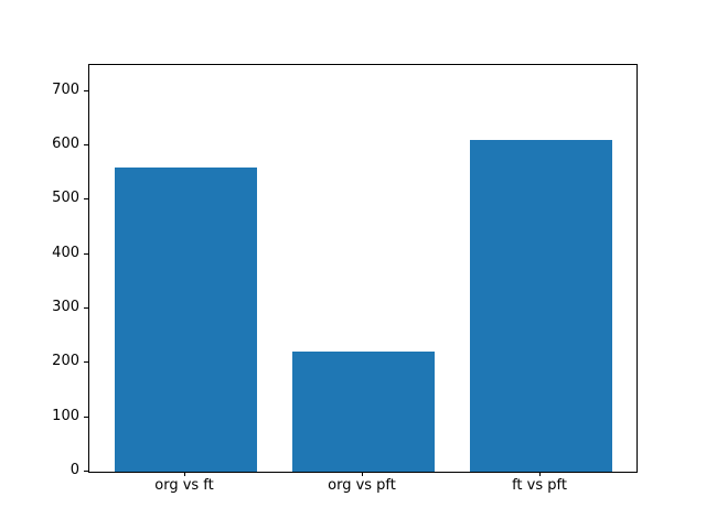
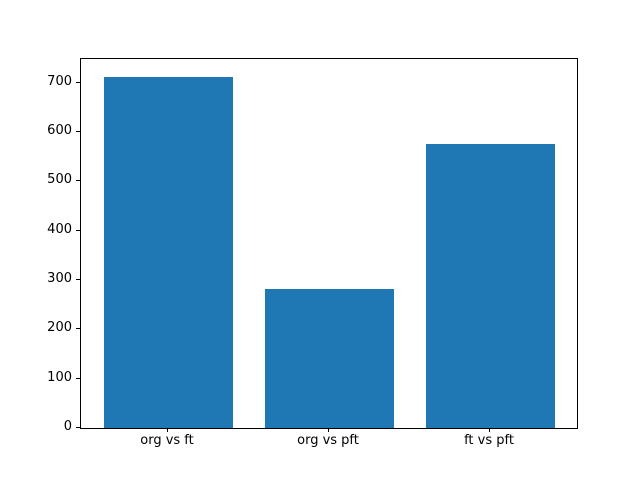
org vs ft: 560 -> 710
org vs pft: 220 -> 280
ft vs pft: 610 -> 580
